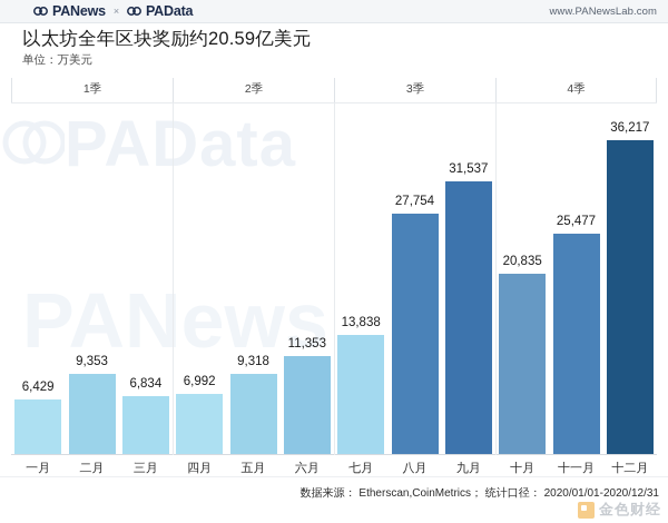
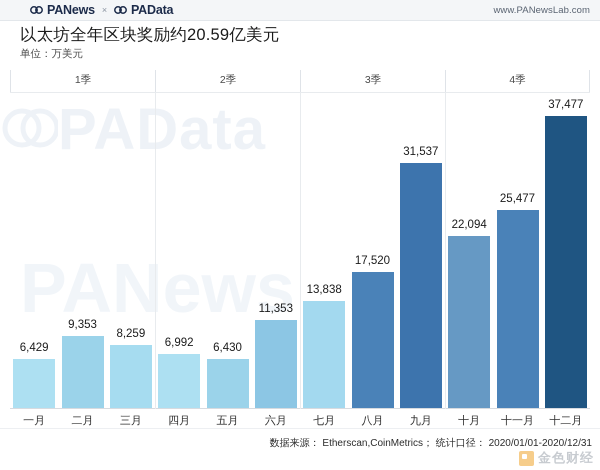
三月: 6,834 -> 8,259
五月: 9,318 -> 6,430
八月: 27,754 -> 17,520
十月: 20,835 -> 22,094
十二月: 36,217 -> 37,477
